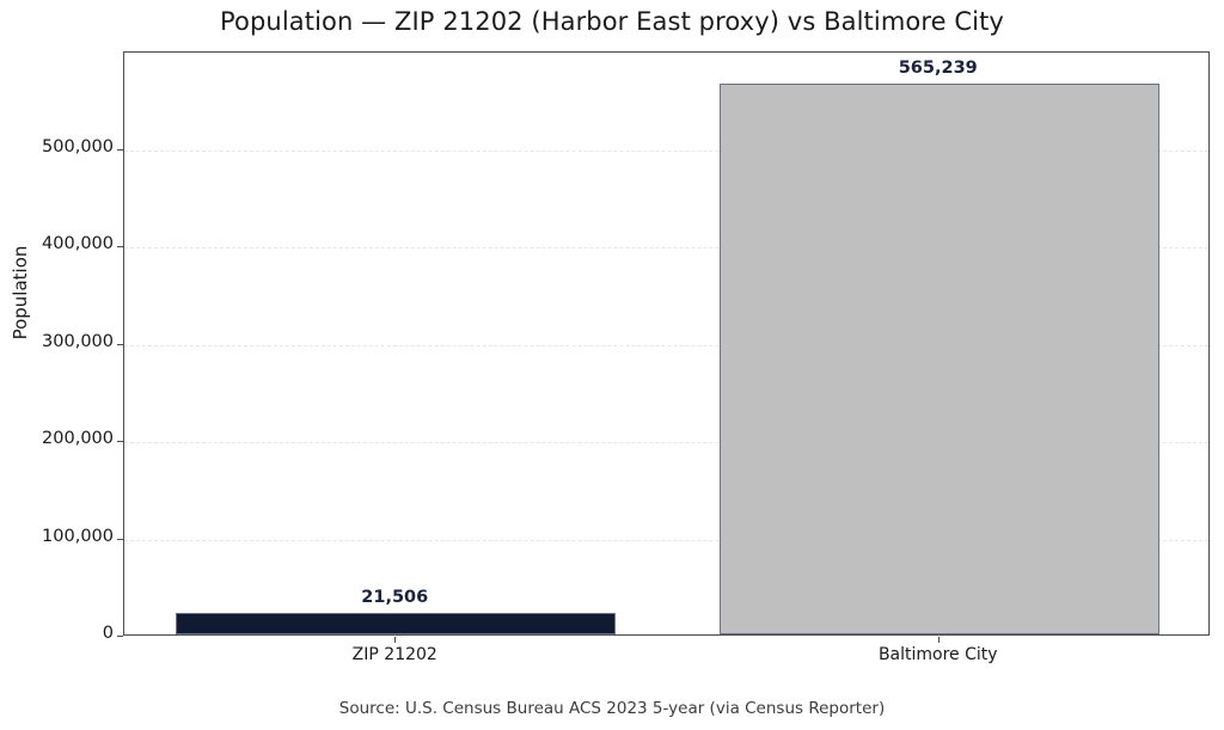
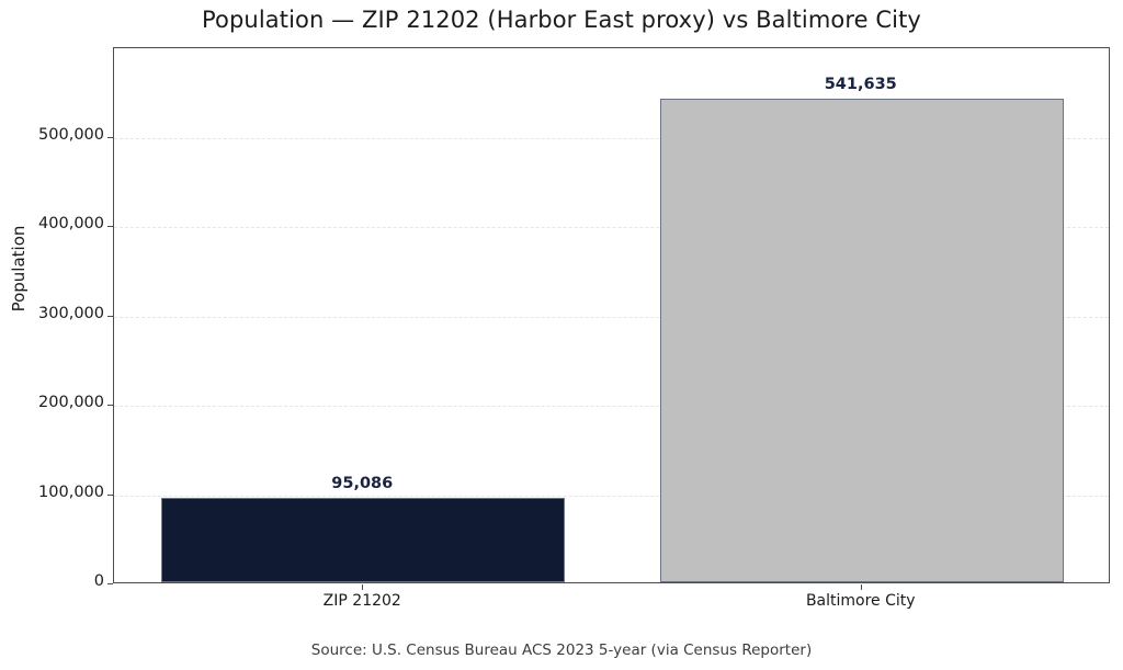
ZIP 21202: 21,506 -> 95,086
Baltimore City: 565,239 -> 541,635
